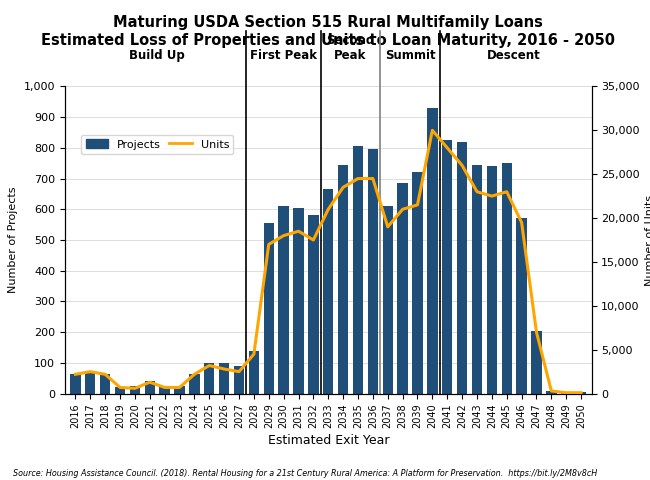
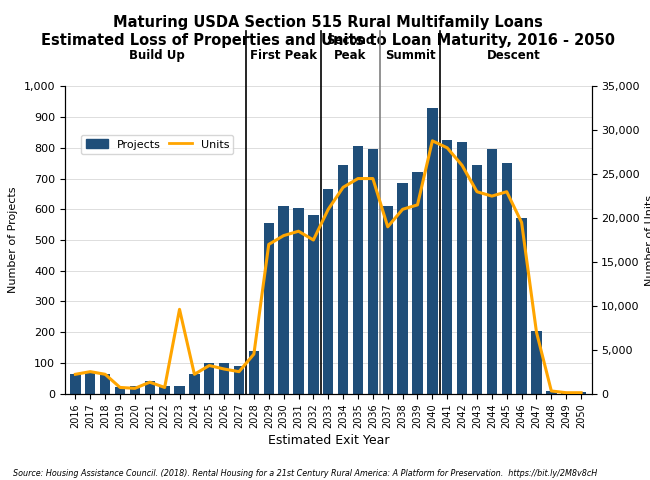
Units/2023: 700 -> 9,600
Units/2040: 30,000 -> 28,800
Projects/2044: 740 -> 795
